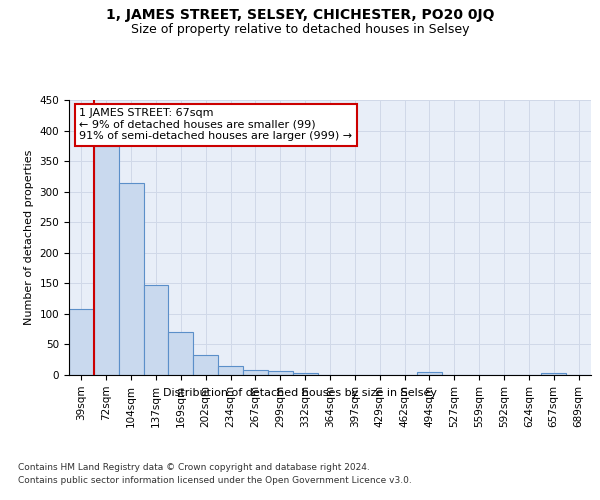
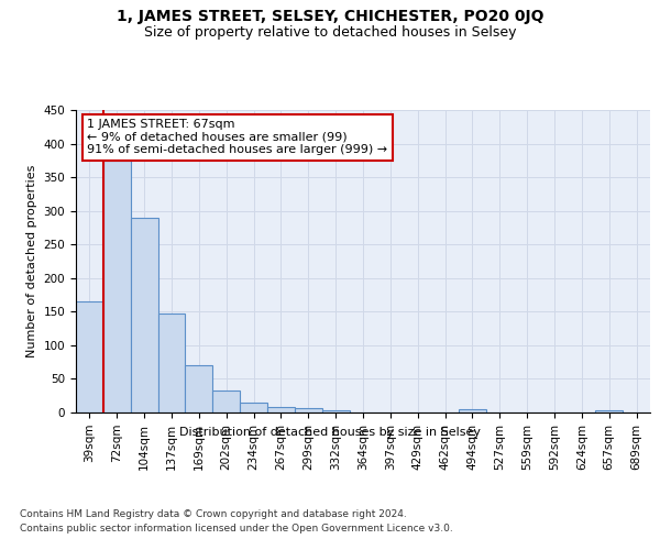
39sqm: 108 -> 165
104sqm: 314 -> 290
